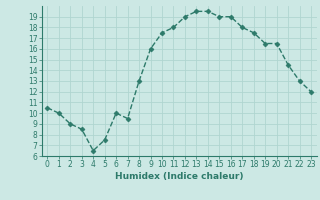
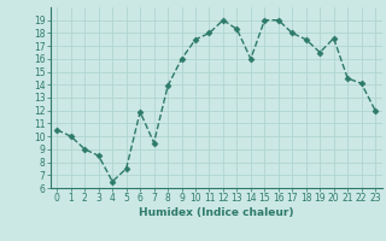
6: 10.0 -> 11.9
8: 13.0 -> 13.9
13: 19.5 -> 18.3
14: 19.5 -> 16.0
20: 16.5 -> 17.6
22: 13.0 -> 14.1
